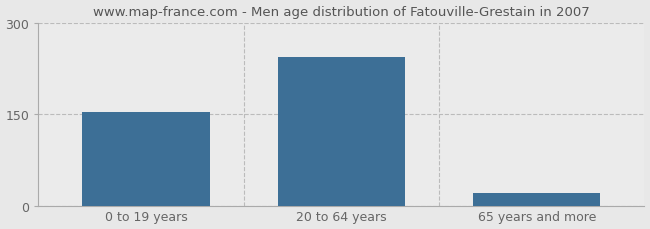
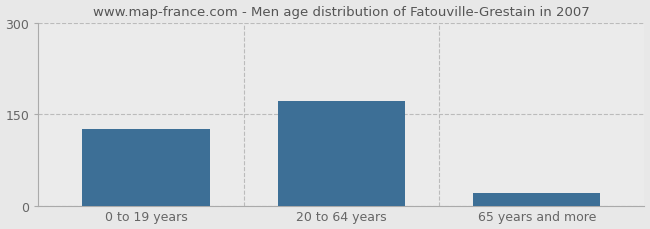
0 to 19 years: 154 -> 125
20 to 64 years: 244 -> 172
